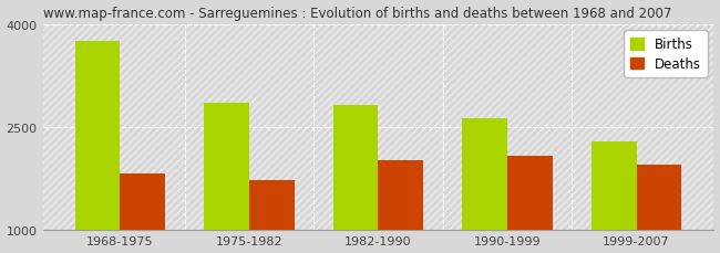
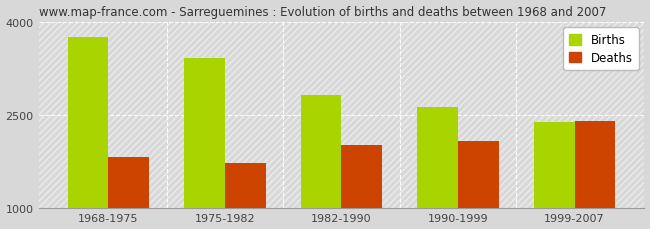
Births/1975-1982: 2850 -> 3420
Births/1999-2007: 2280 -> 2380
Deaths/1999-2007: 1950 -> 2400
